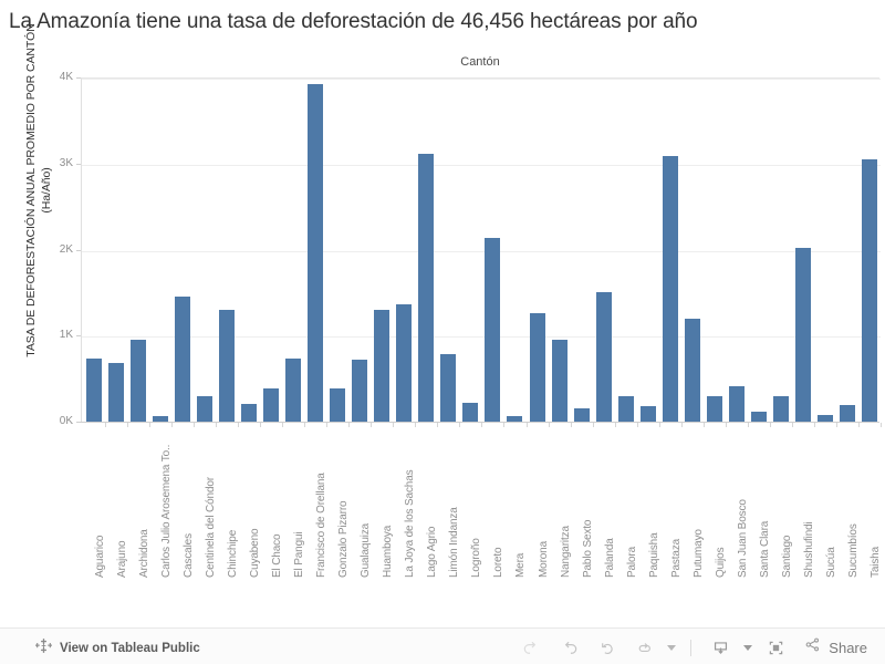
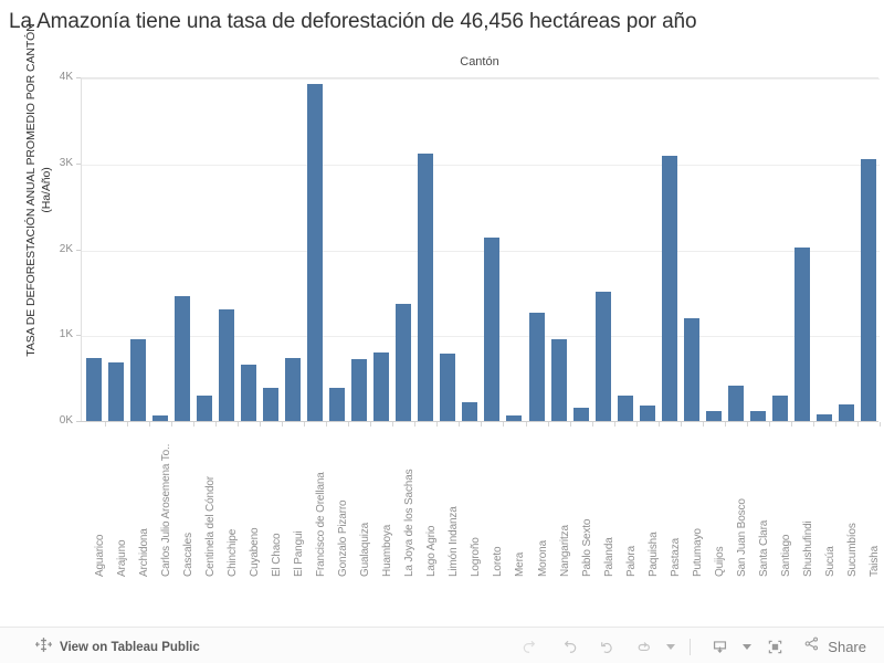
Cuyabeno: 0.2K -> 0.7K
Huamboya: 1.3K -> 0.8K
Quijos: 0.3K -> 0.1K
